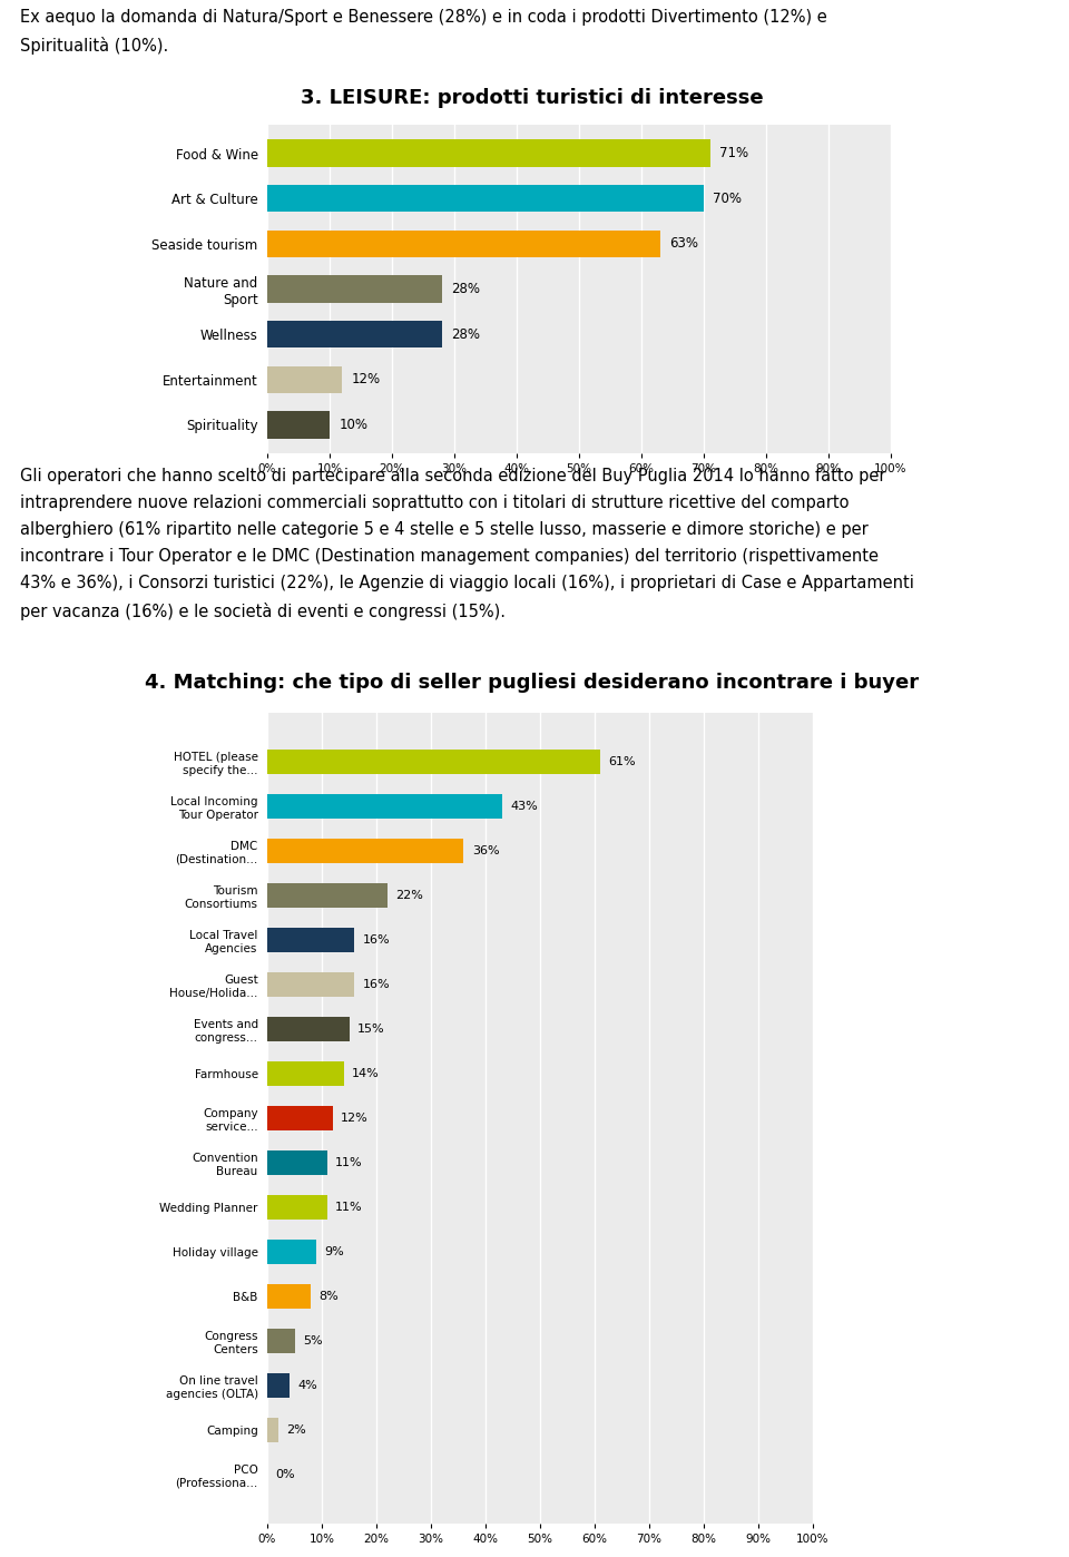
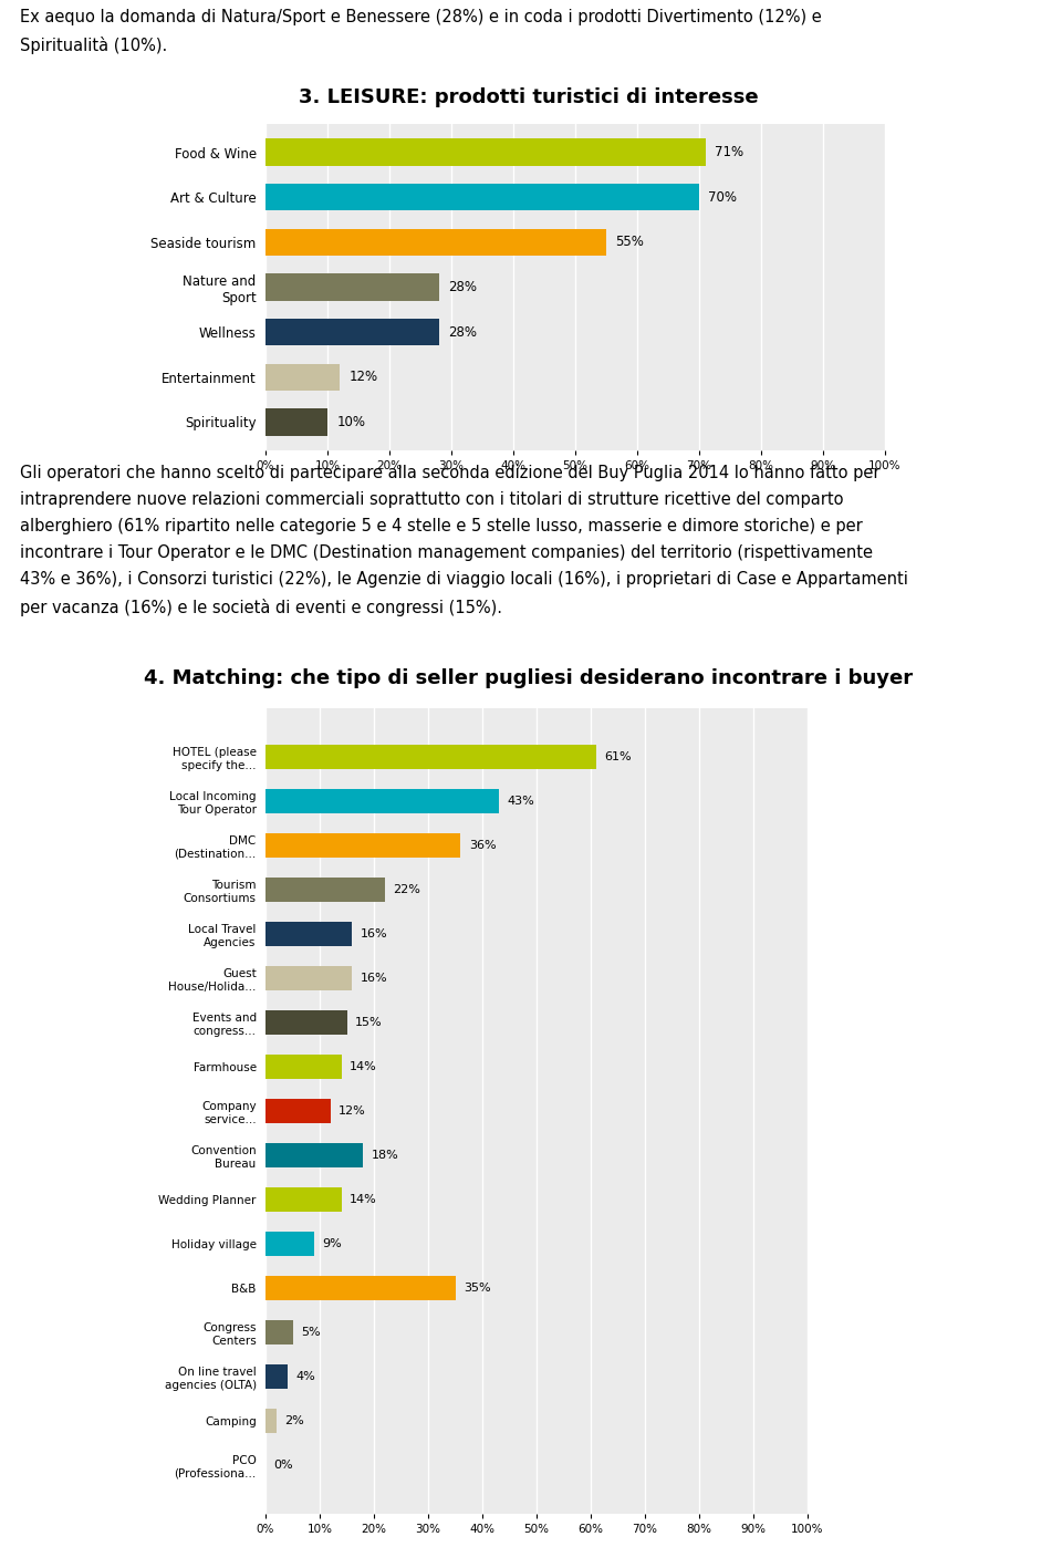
Seaside tourism: 63% -> 55%
Convention Bureau: 11% -> 18%
Wedding Planner: 11% -> 14%
B&B: 8% -> 35%
